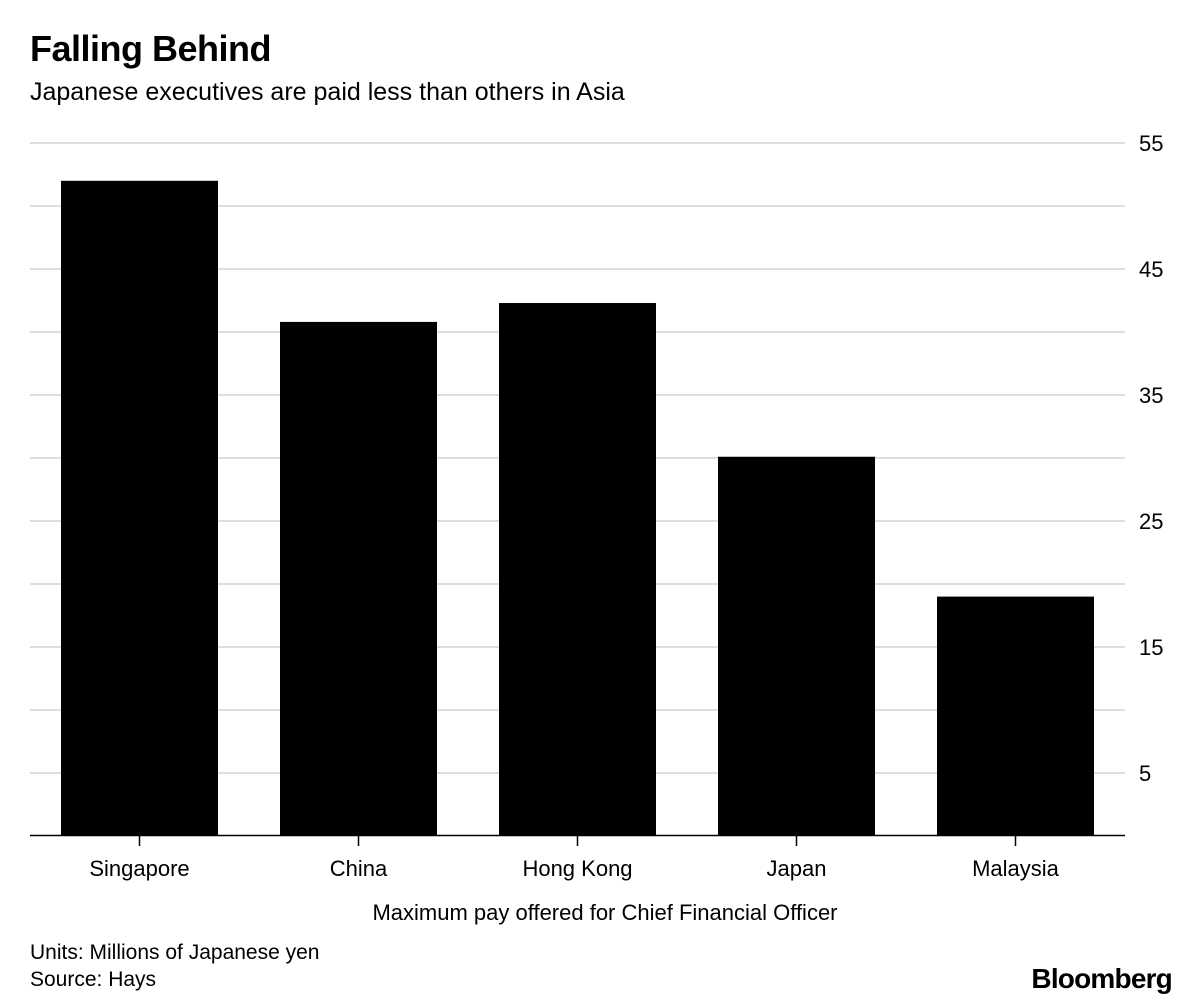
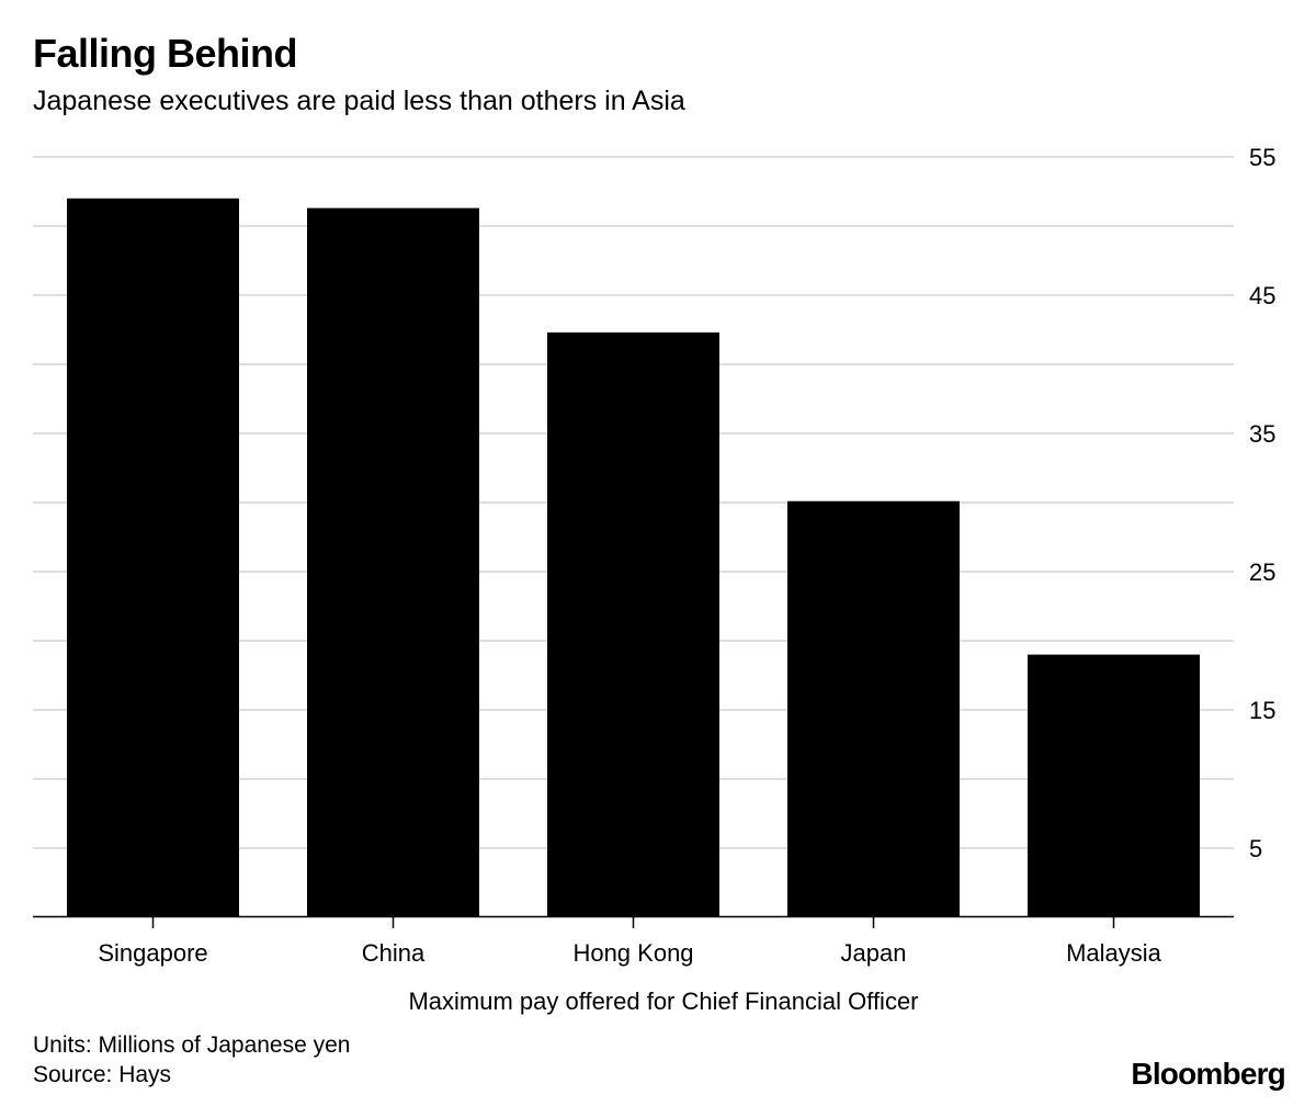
China: 40.8 -> 51.3
